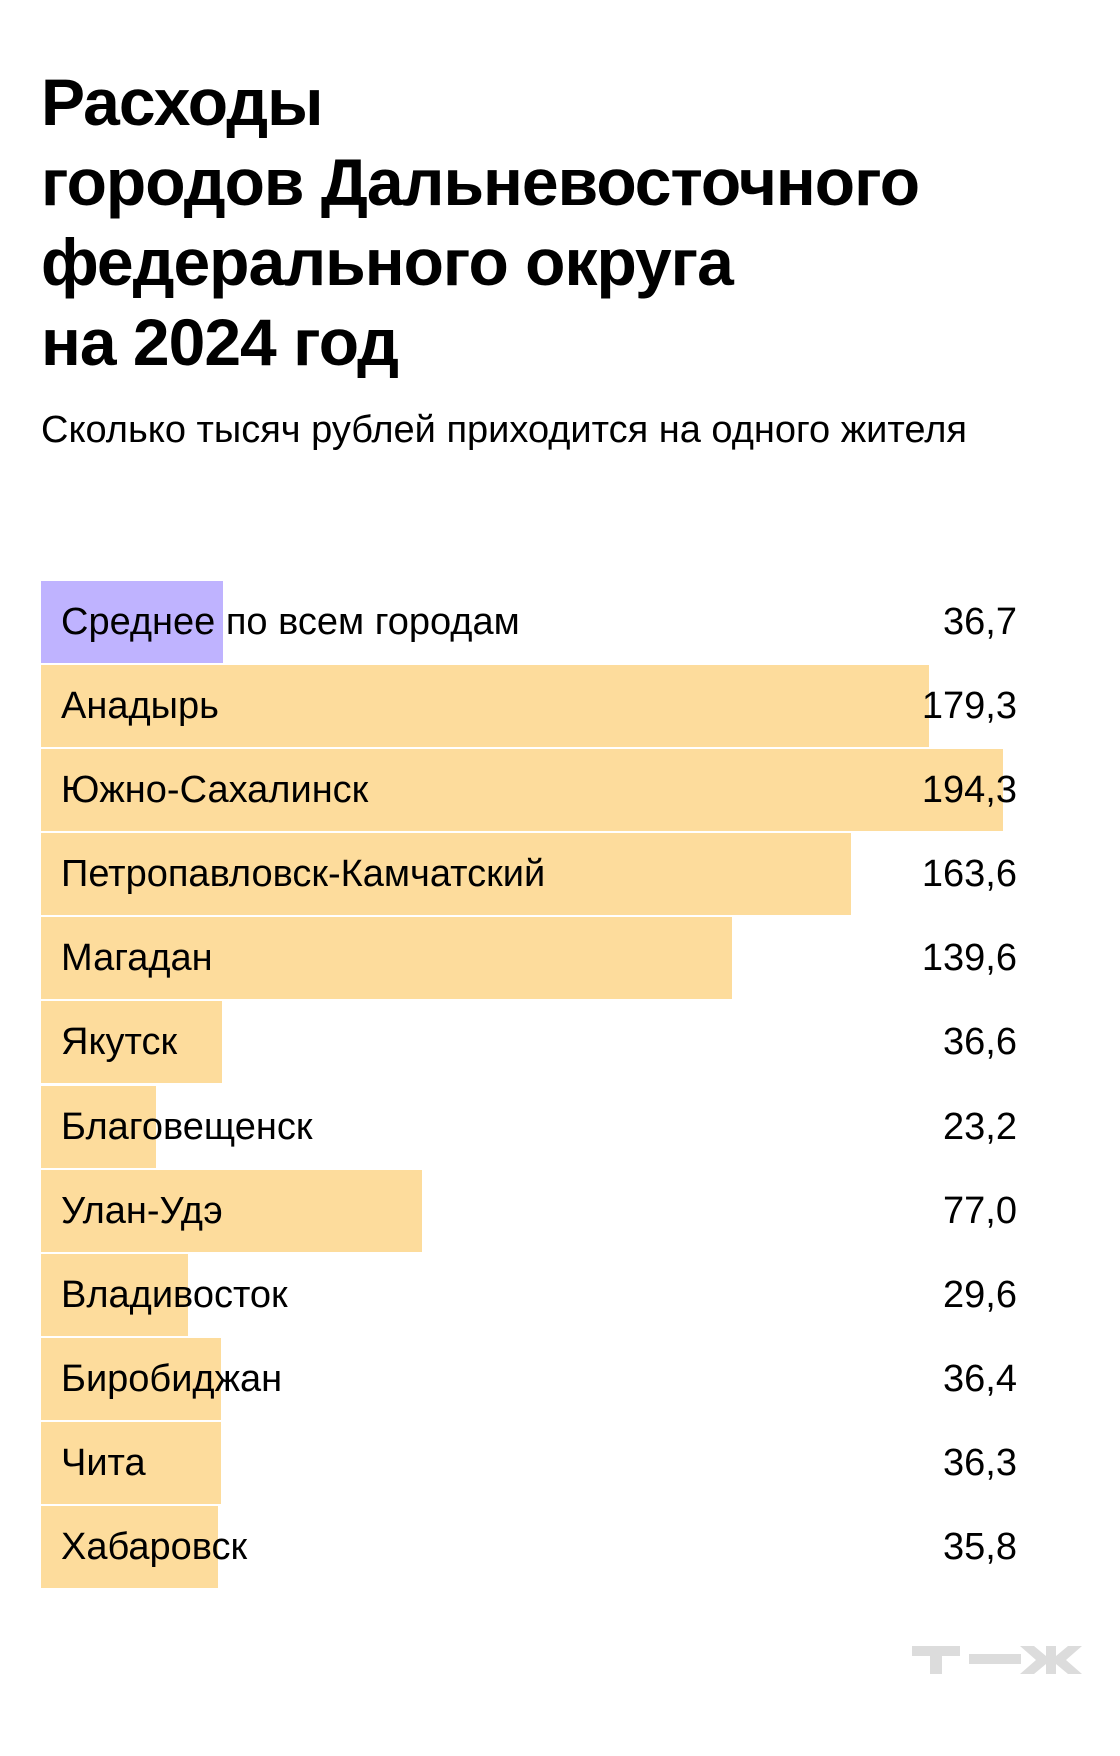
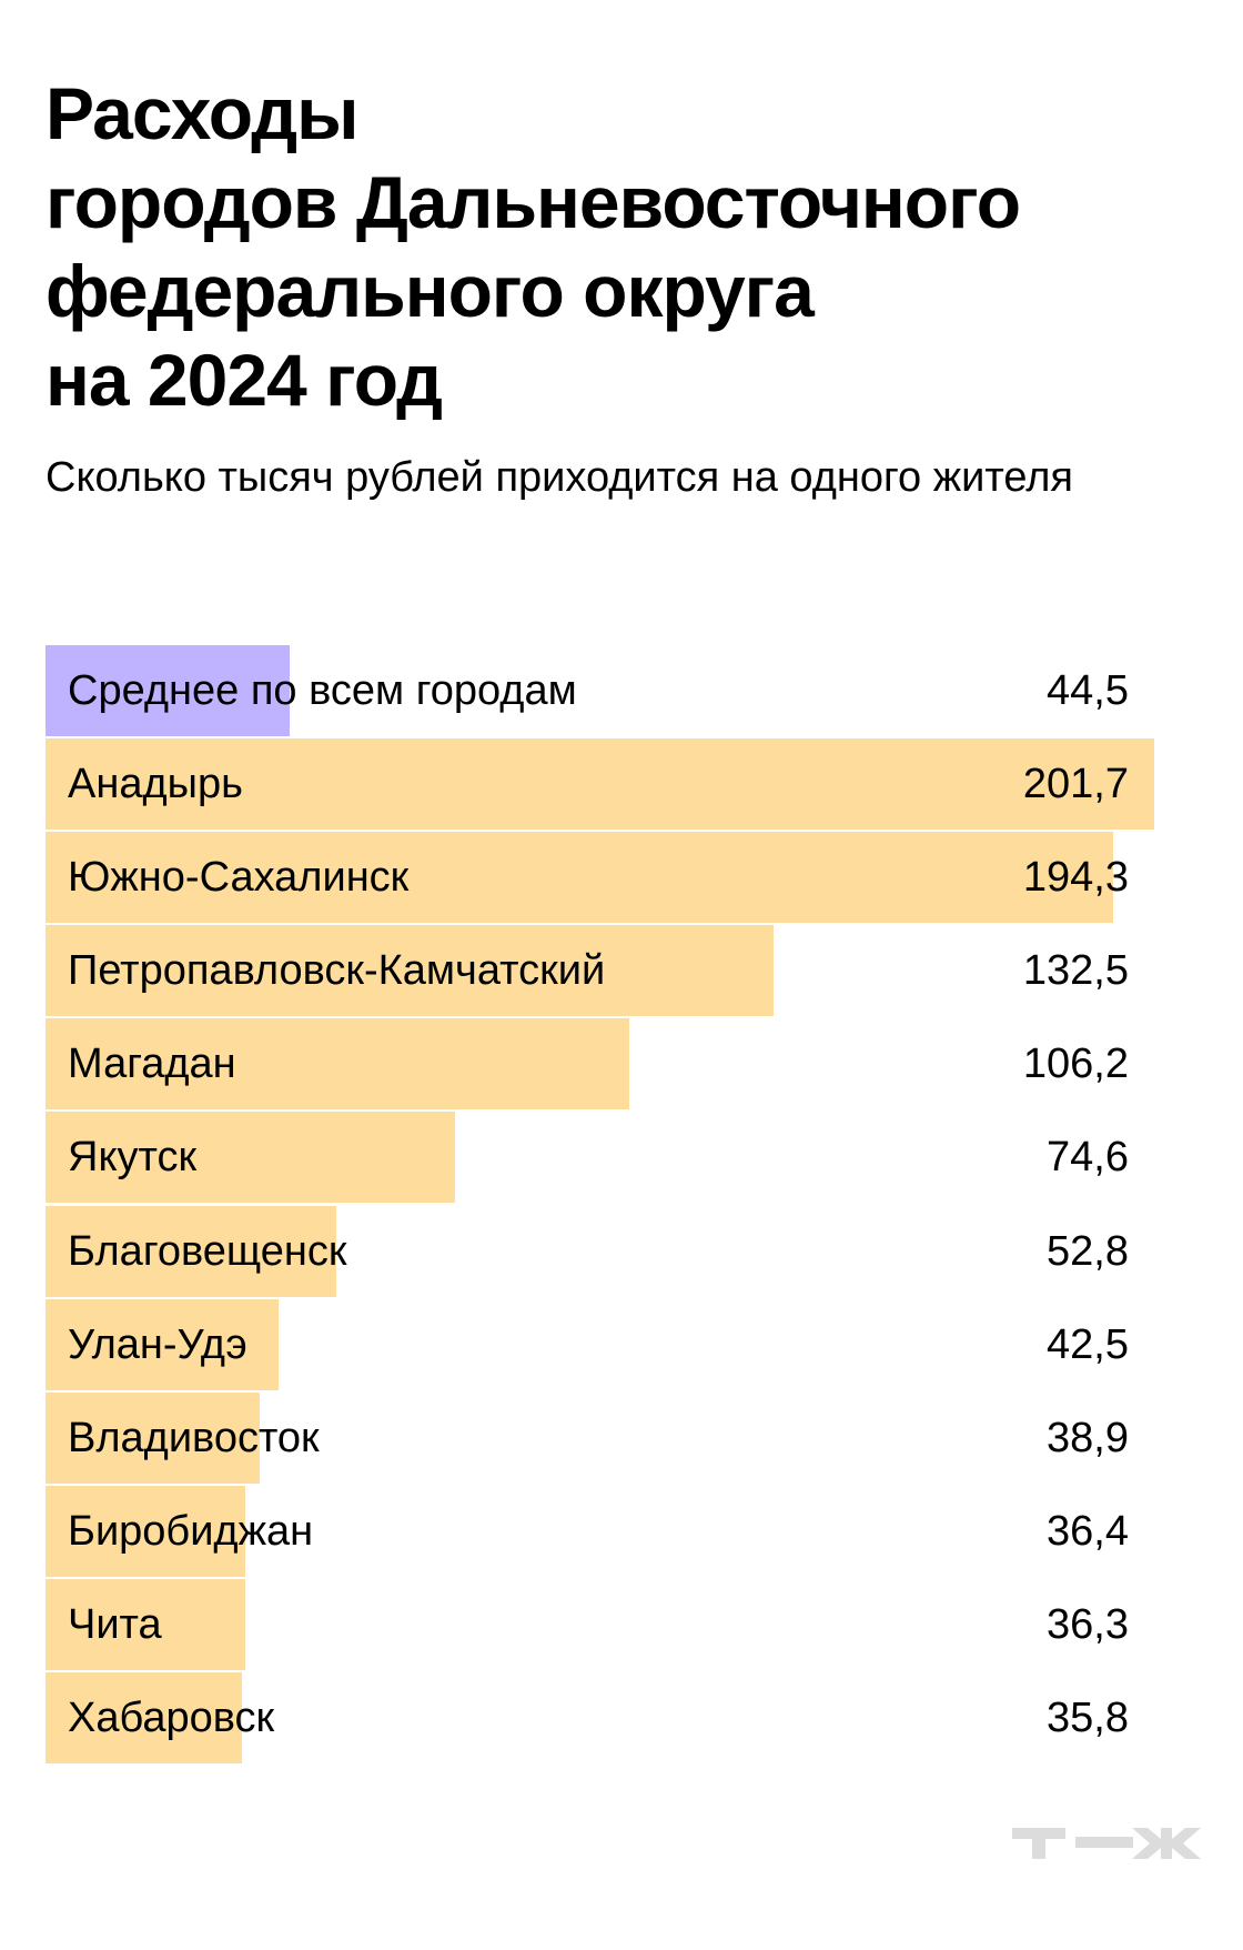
Среднее по всем городам: 36,7 -> 44,5
Анадырь: 179,3 -> 201,7
Петропавловск-Камчатский: 163,6 -> 132,5
Магадан: 139,6 -> 106,2
Якутск: 36,6 -> 74,6
Благовещенск: 23,2 -> 52,8
Улан-Удэ: 77,0 -> 42,5
Владивосток: 29,6 -> 38,9
